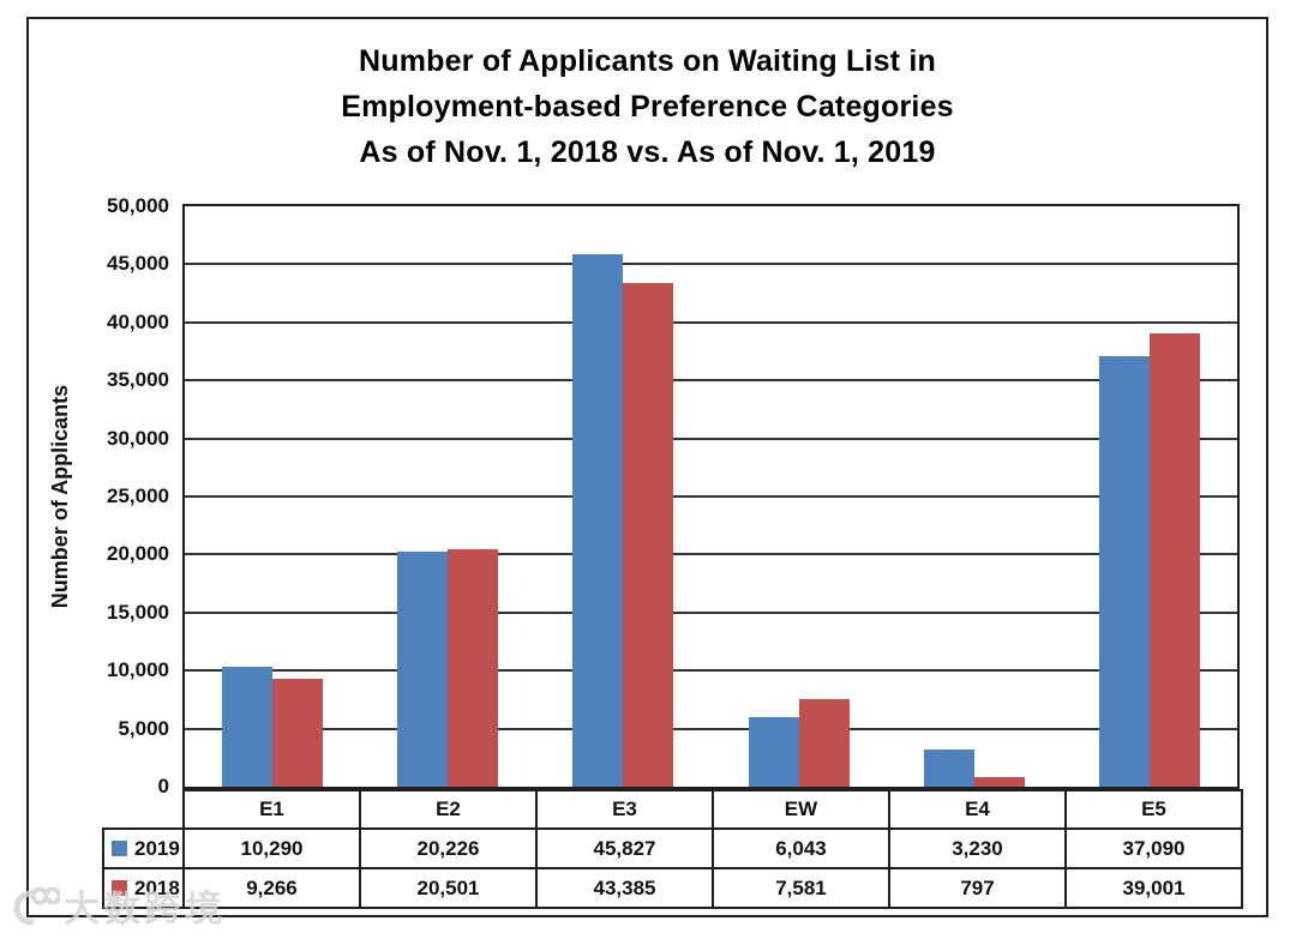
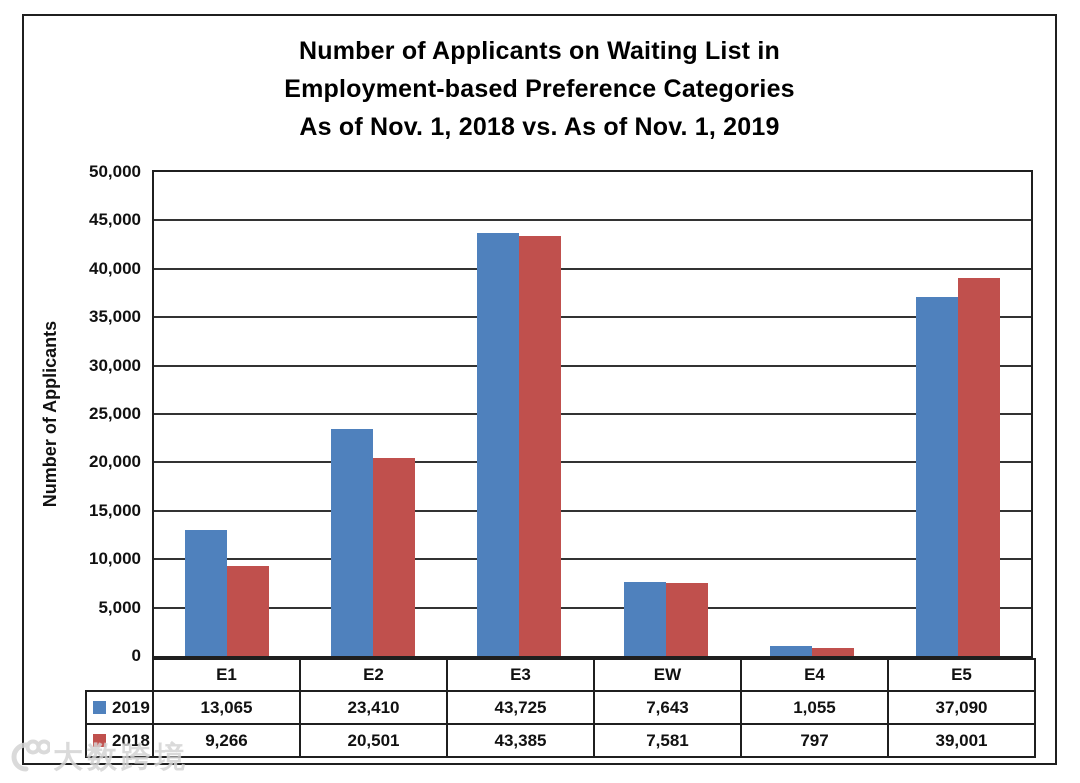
2019/E1: 10,290 -> 13,065
2019/E2: 20,226 -> 23,410
2019/E3: 45,827 -> 43,725
2019/EW: 6,043 -> 7,643
2019/E4: 3,230 -> 1,055
